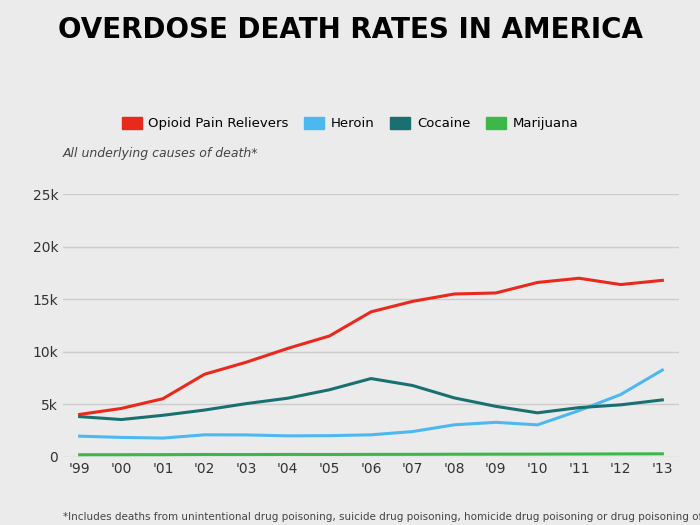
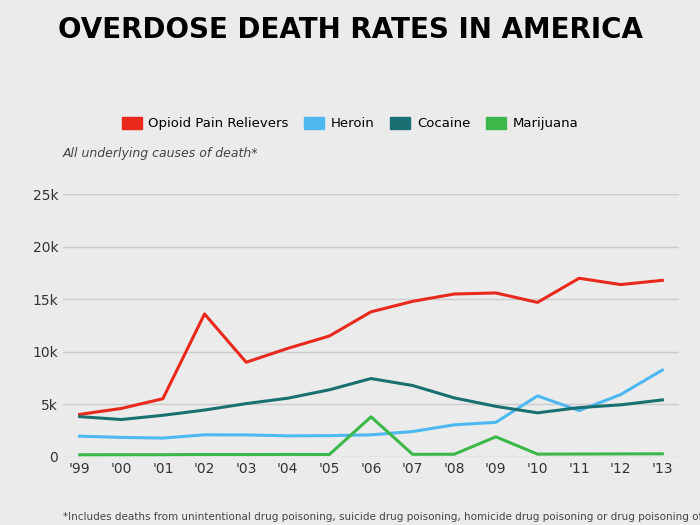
Opioid Pain Relievers/'02: 7.9k -> 13.6k
Marijuana/'06: 0.2k -> 3.8k
Marijuana/'09: 0.2k -> 1.9k
Opioid Pain Relievers/'10: 16.6k -> 14.7k
Heroin/'10: 3.0k -> 5.8k
